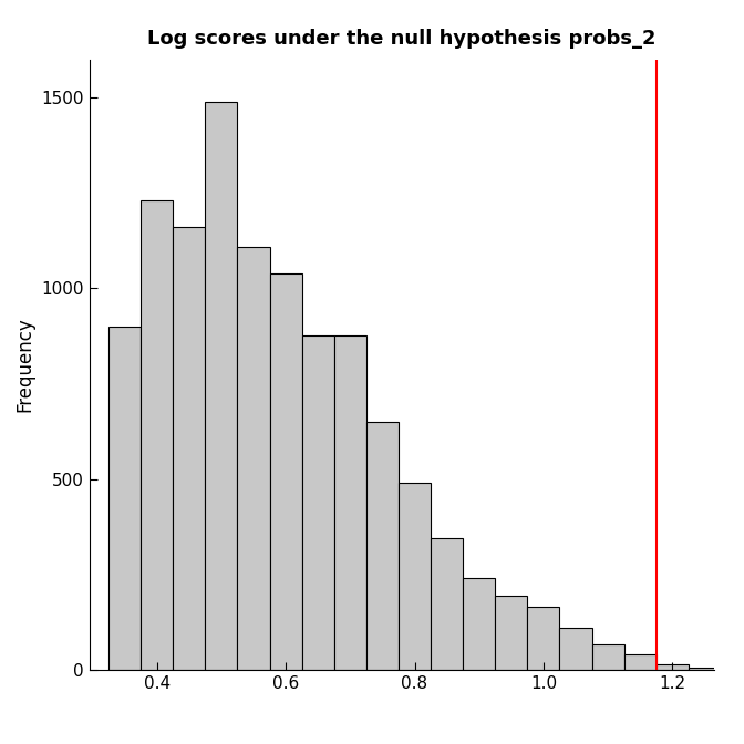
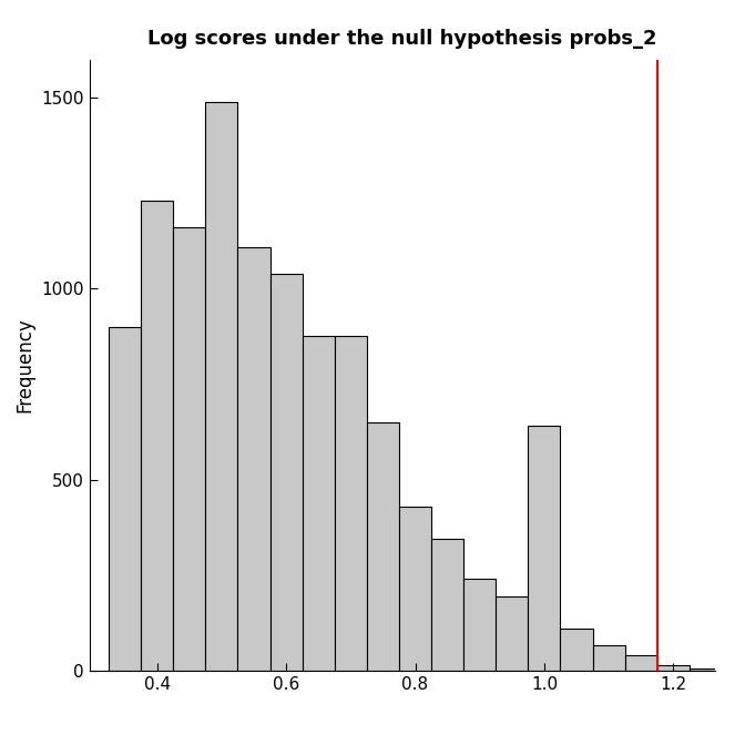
0.8: 490 -> 430
1.0: 165 -> 640
